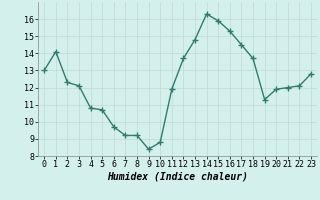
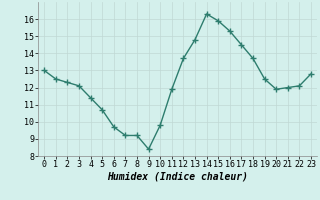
1: 14.1 -> 12.5
4: 10.8 -> 11.4
10: 8.8 -> 9.8
19: 11.3 -> 12.5
